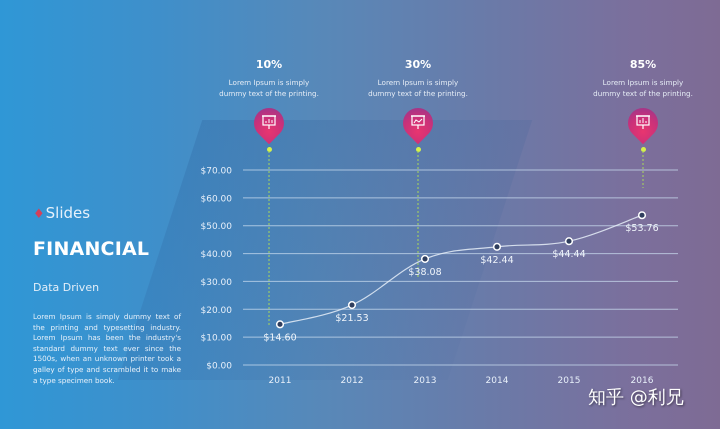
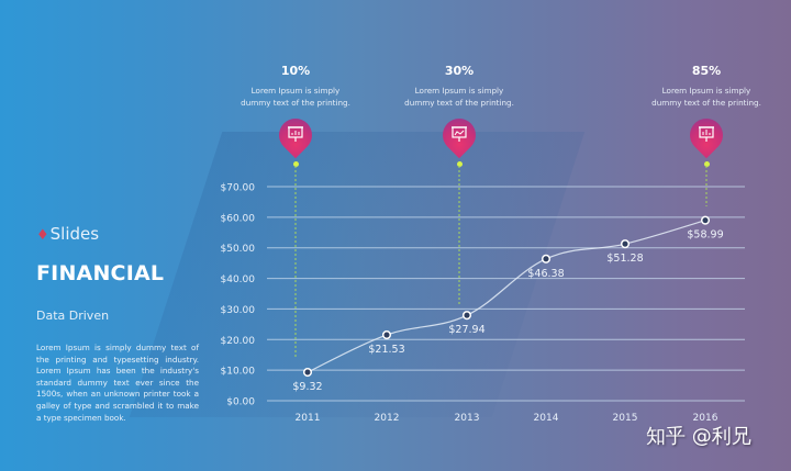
2011: $14.60 -> $9.32
2013: $38.08 -> $27.94
2014: $42.44 -> $46.38
2015: $44.44 -> $51.28
2016: $53.76 -> $58.99
